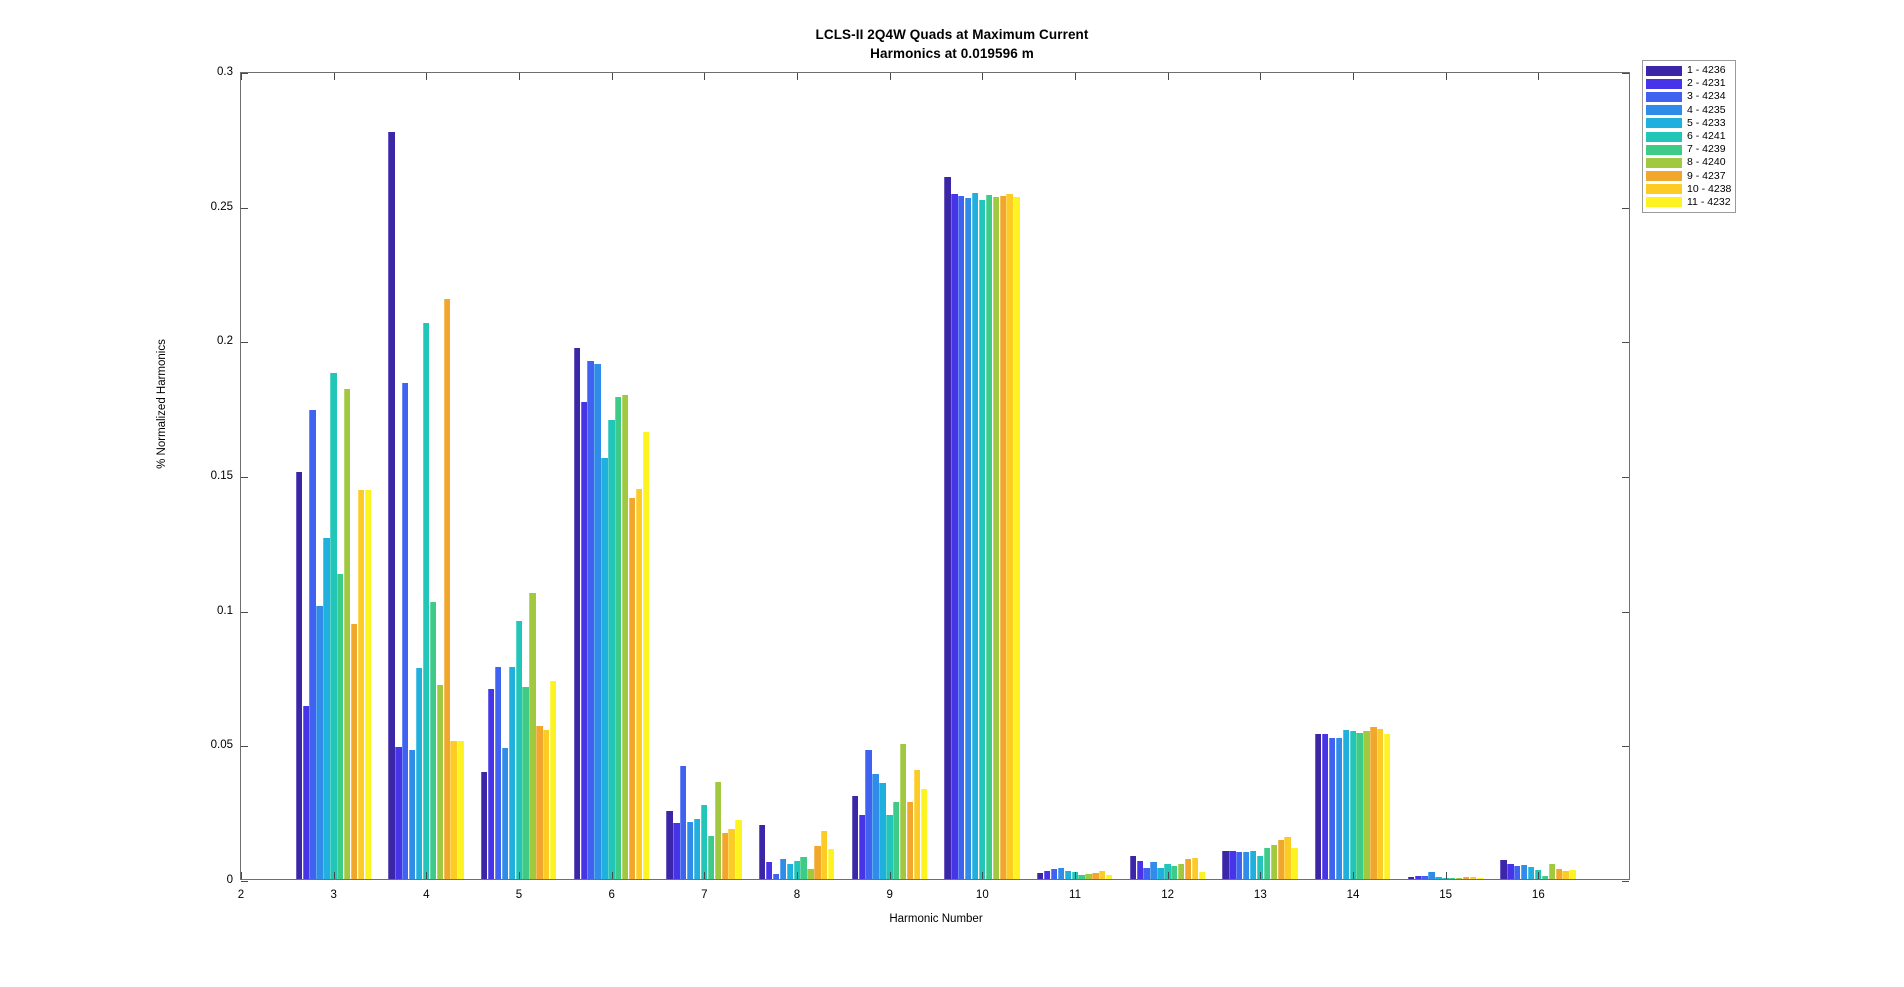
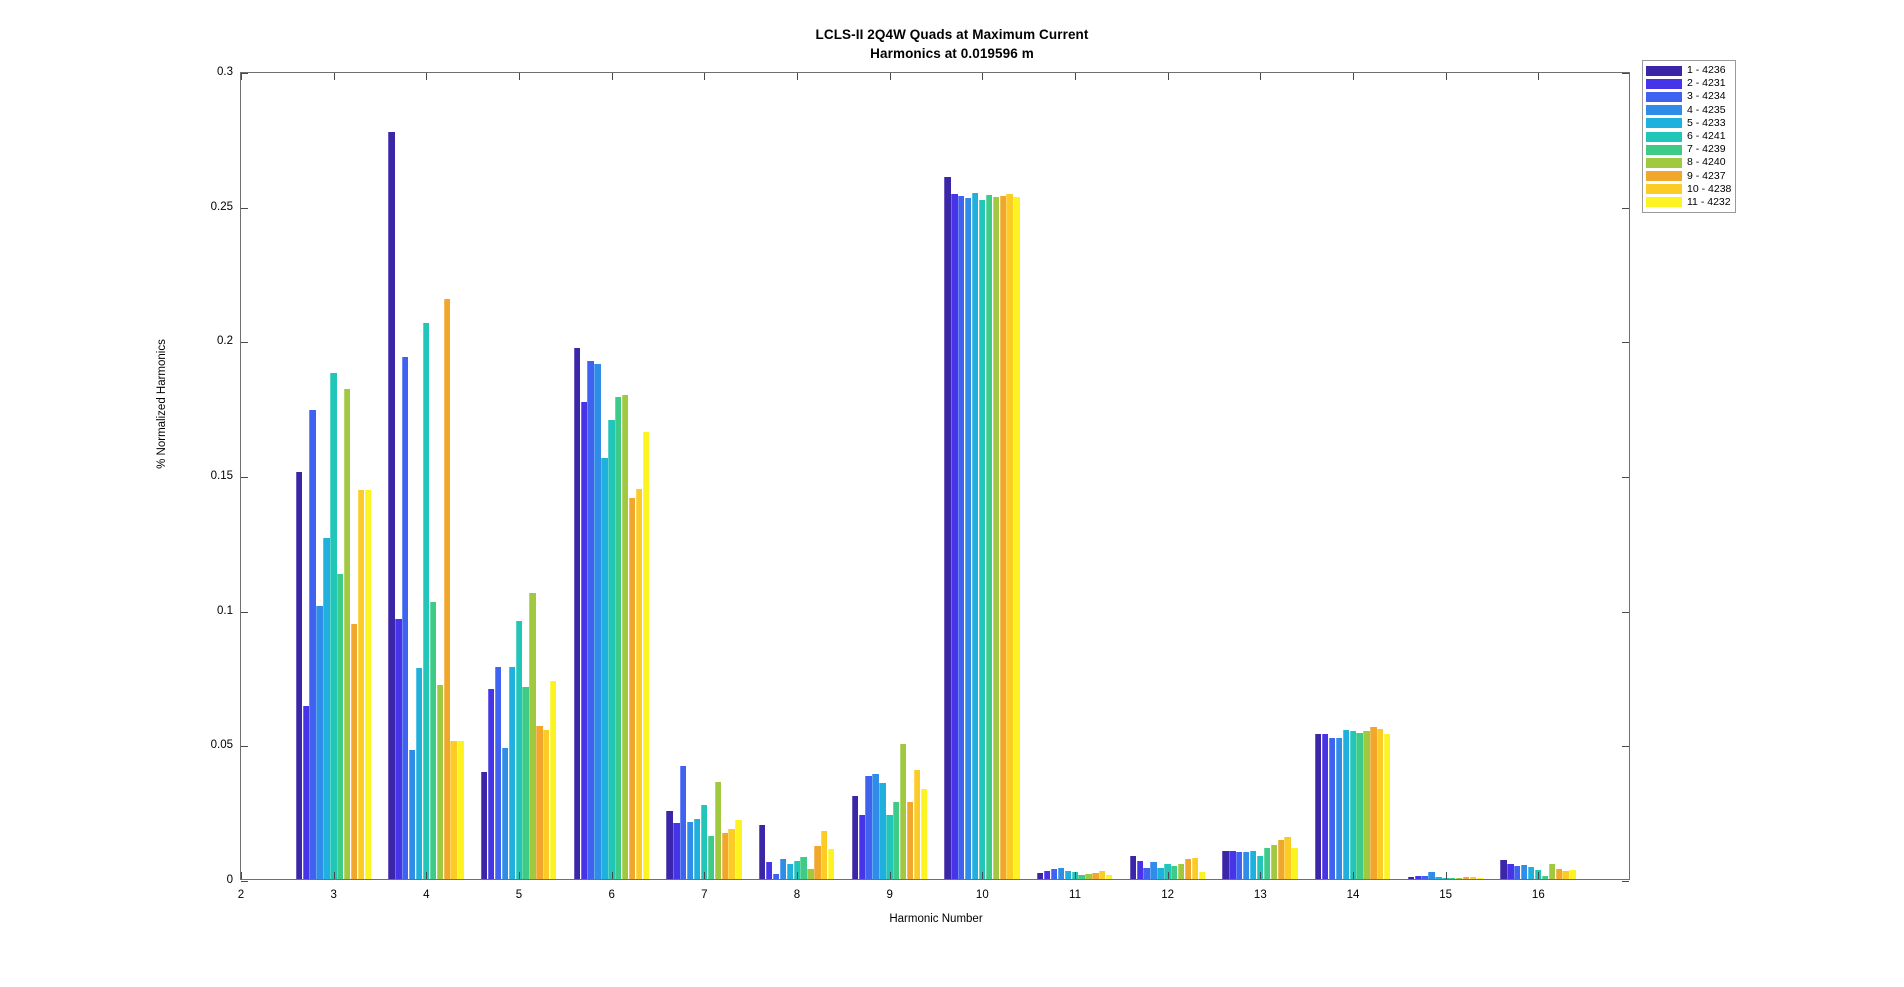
2 - 4231/4: 0.049 -> 0.097
3 - 4234/4: 0.184 -> 0.194
3 - 4234/9: 0.048 -> 0.038
